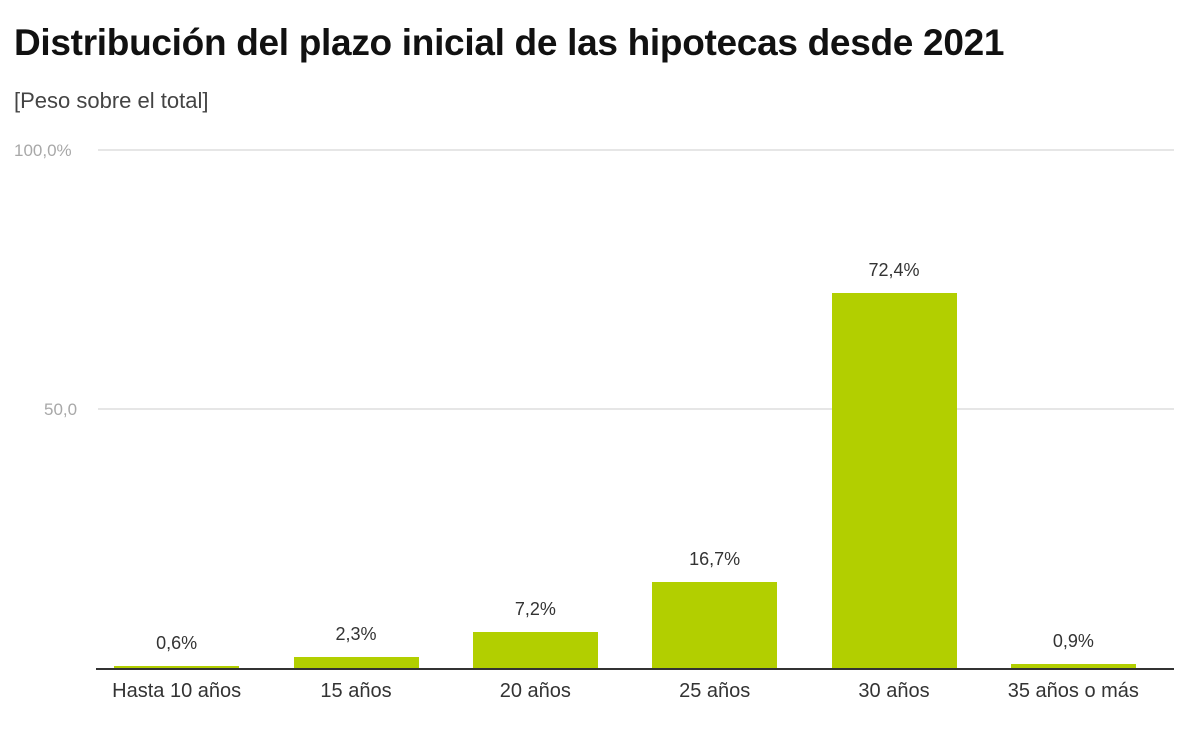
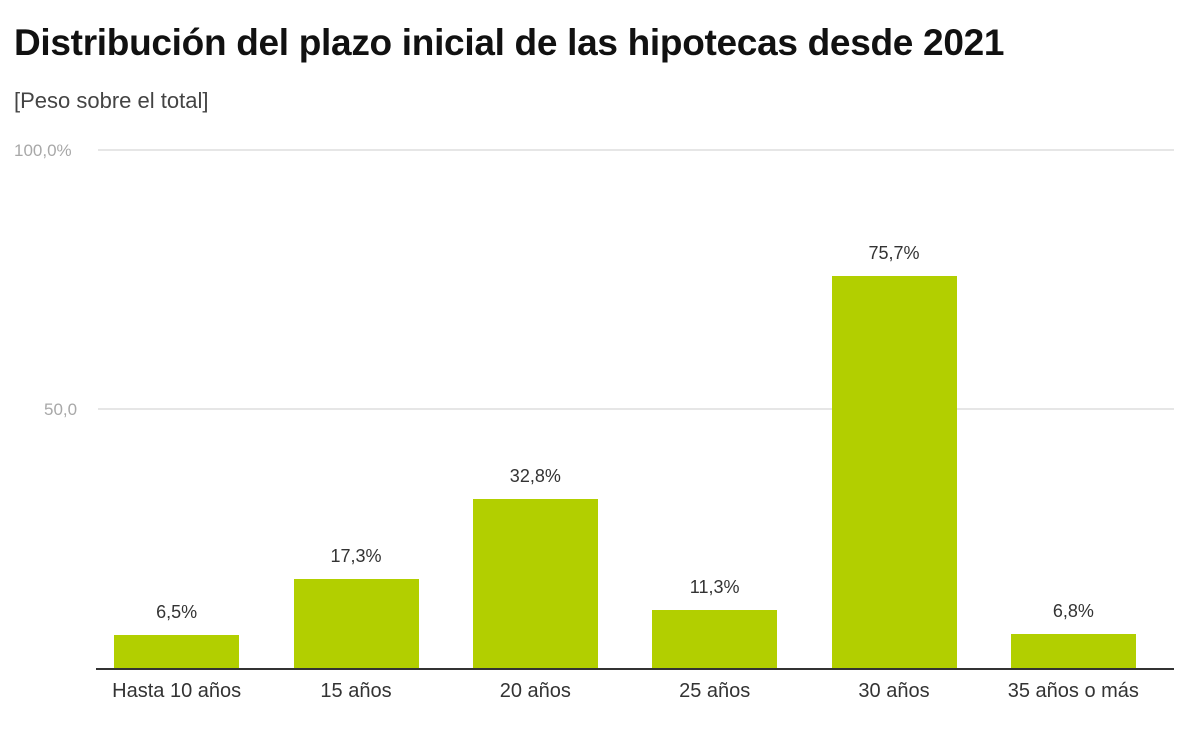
Hasta 10 años: 0,6% -> 6,5%
15 años: 2,3% -> 17,3%
20 años: 7,2% -> 32,8%
25 años: 16,7% -> 11,3%
30 años: 72,4% -> 75,7%
35 años o más: 0,9% -> 6,8%
